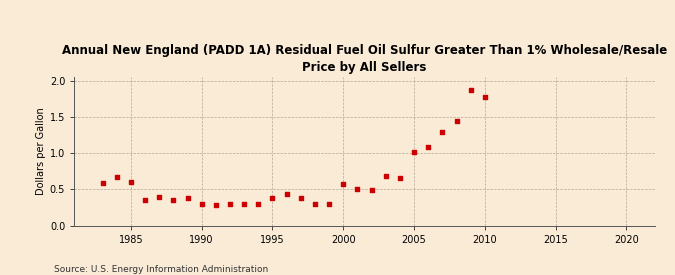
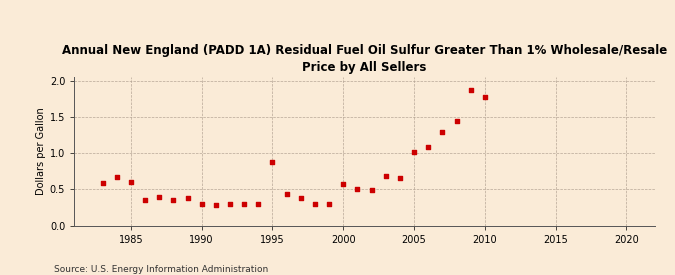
1995: 0.38 -> 0.88
